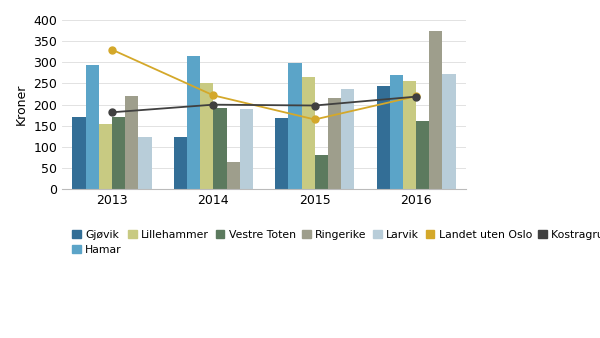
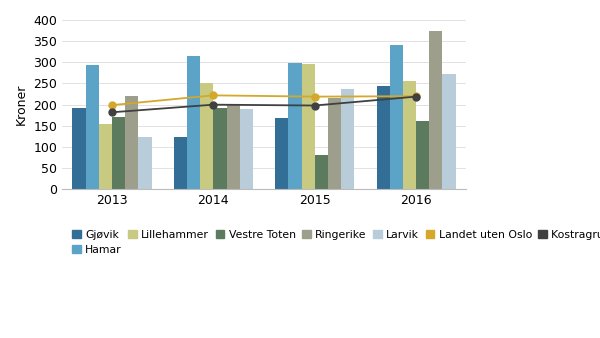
Gjøvik/2013: 170 -> 193
Landet uten Oslo/2013: 330 -> 199
Ringerike/2014: 65 -> 199
Lillehammer/2015: 265 -> 296
Landet uten Oslo/2015: 165 -> 219
Hamar/2016: 270 -> 342
